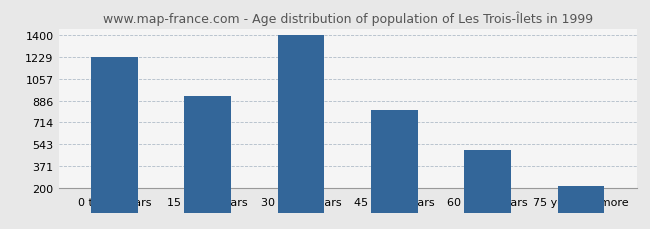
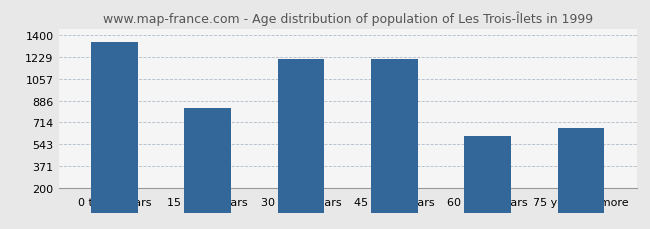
0 to 14 years: 1230 -> 1350
15 to 29 years: 920 -> 830
30 to 44 years: 1400 -> 1210
45 to 59 years: 810 -> 1210
60 to 74 years: 500 -> 610
75 years or more: 220 -> 670
